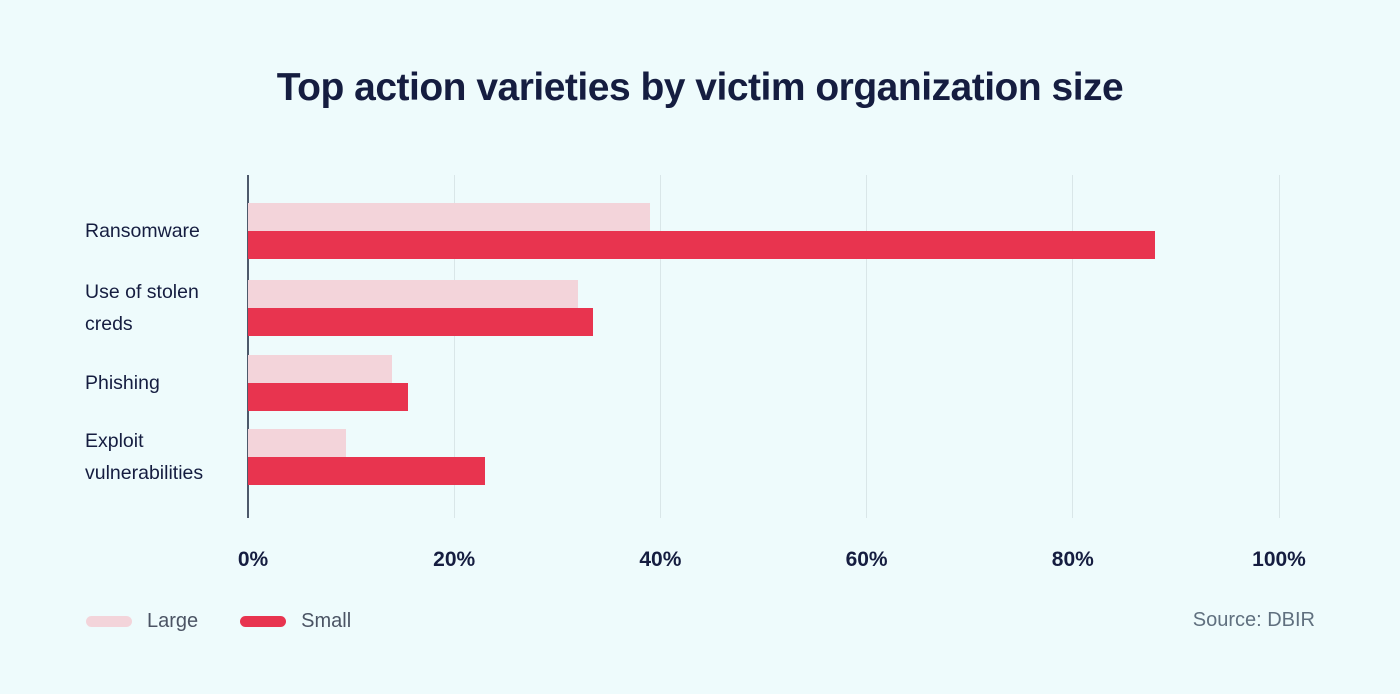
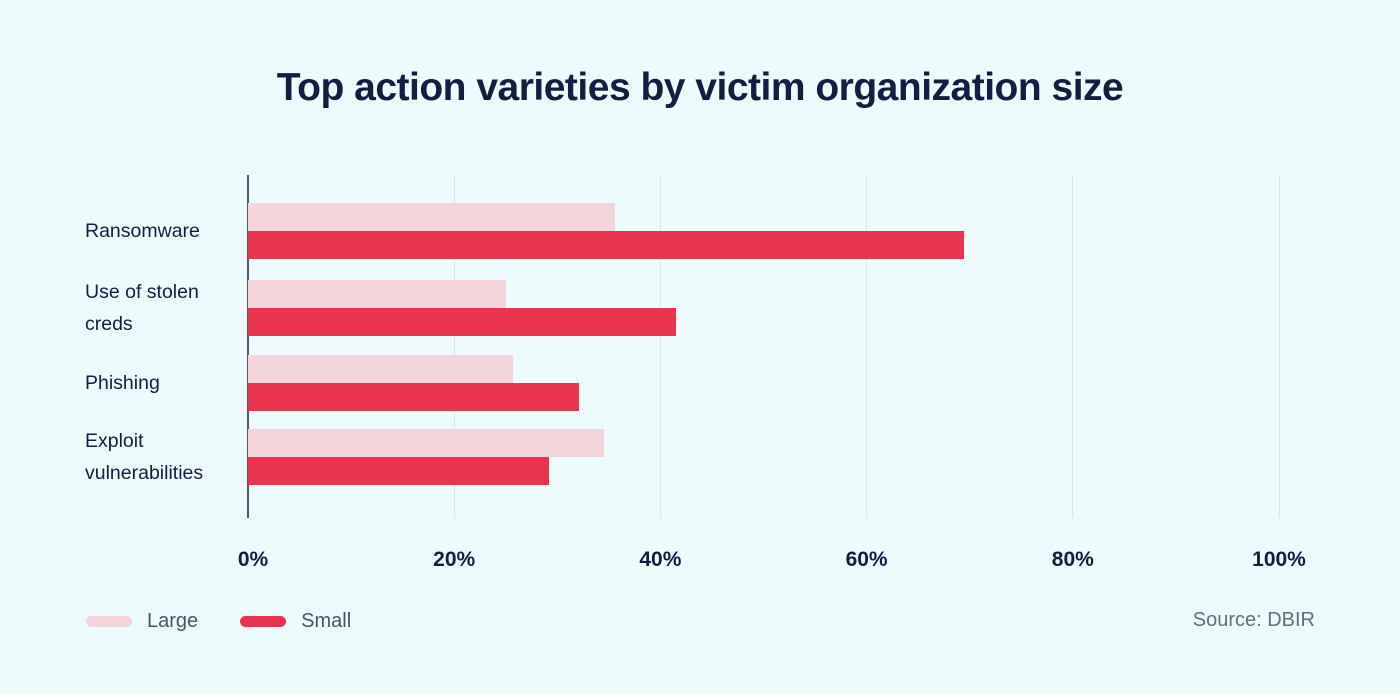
Large/Ransomware: 39.0% -> 35.6%
Small/Ransomware: 88.0% -> 69.4%
Large/Use of stolen creds: 32.0% -> 25.0%
Small/Use of stolen creds: 33.5% -> 41.5%
Large/Phishing: 14.0% -> 25.7%
Small/Phishing: 15.5% -> 32.1%
Large/Exploit vulnerabilities: 9.5% -> 34.5%
Small/Exploit vulnerabilities: 23.0% -> 29.2%
